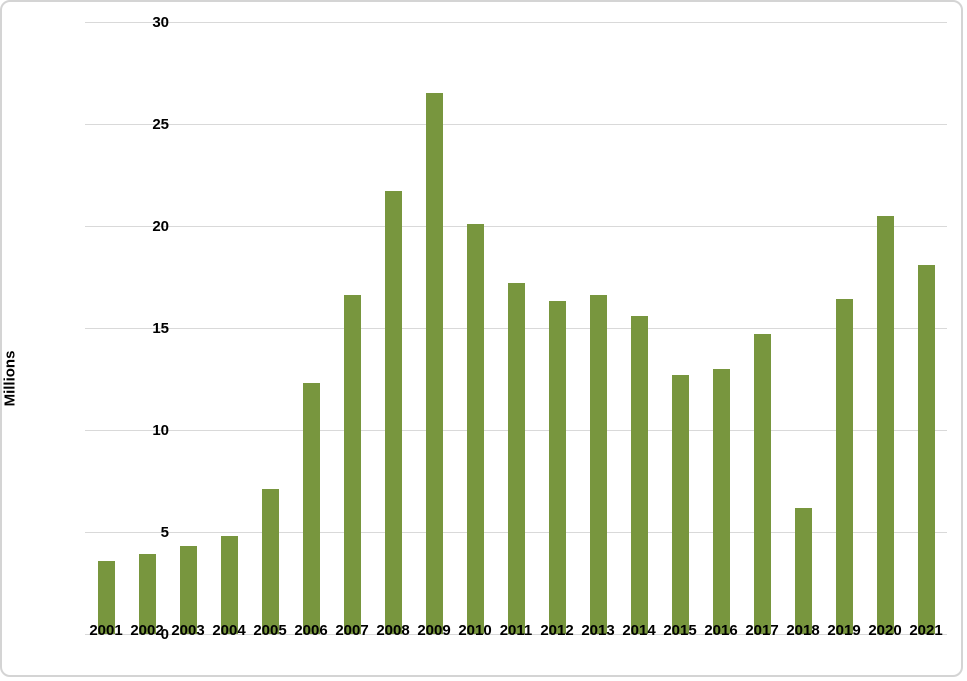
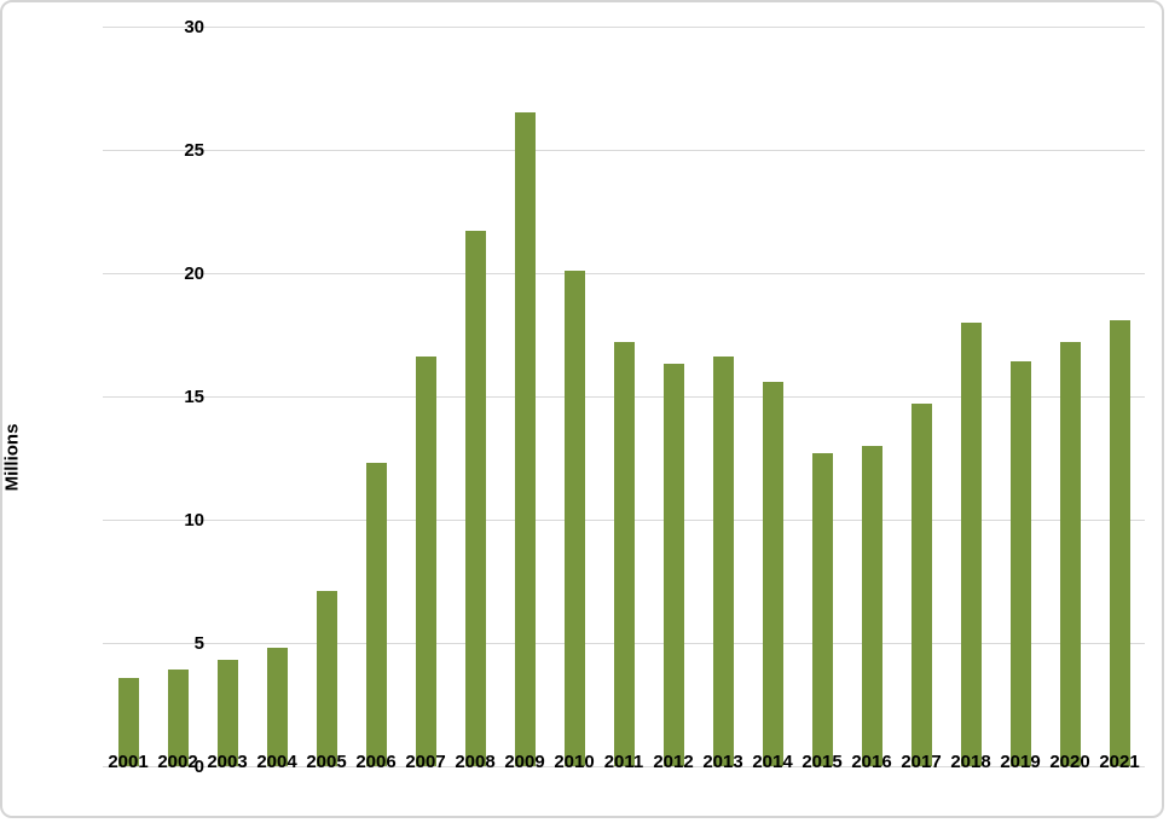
2018: 6.2 -> 18.0
2020: 20.5 -> 17.2
